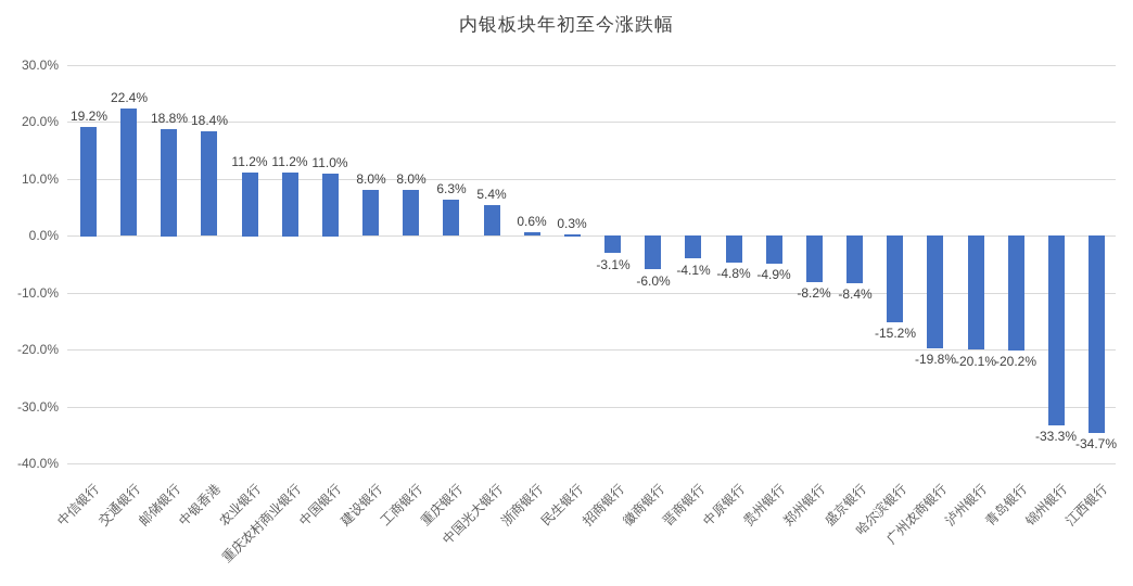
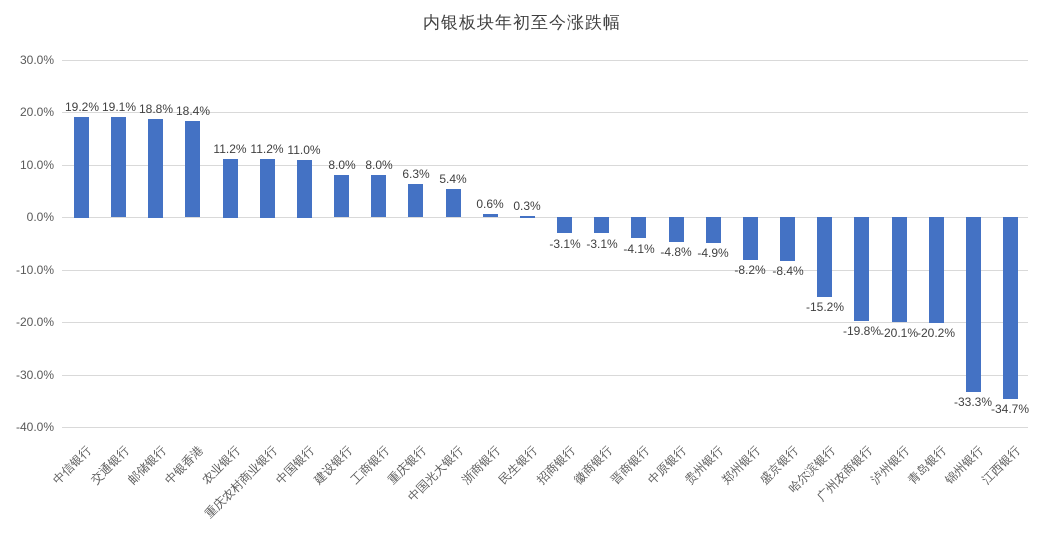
交通银行: 22.4% -> 19.1%
徽商银行: -6.0% -> -3.1%
